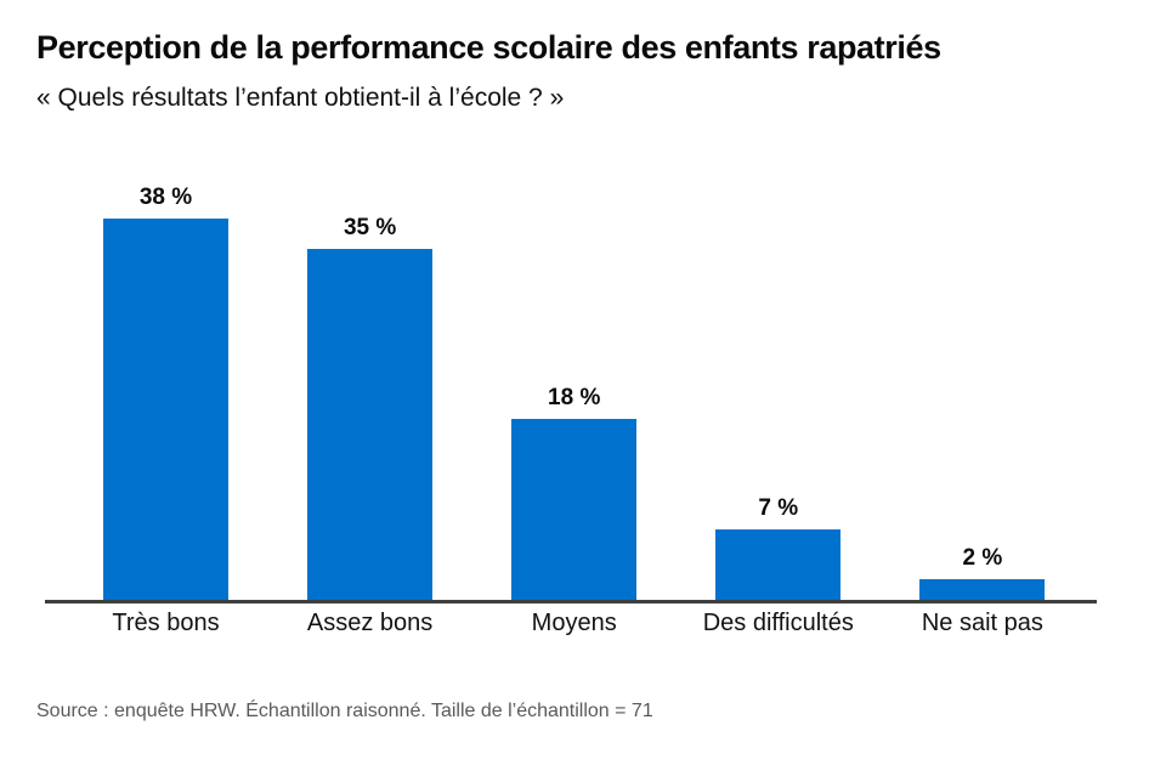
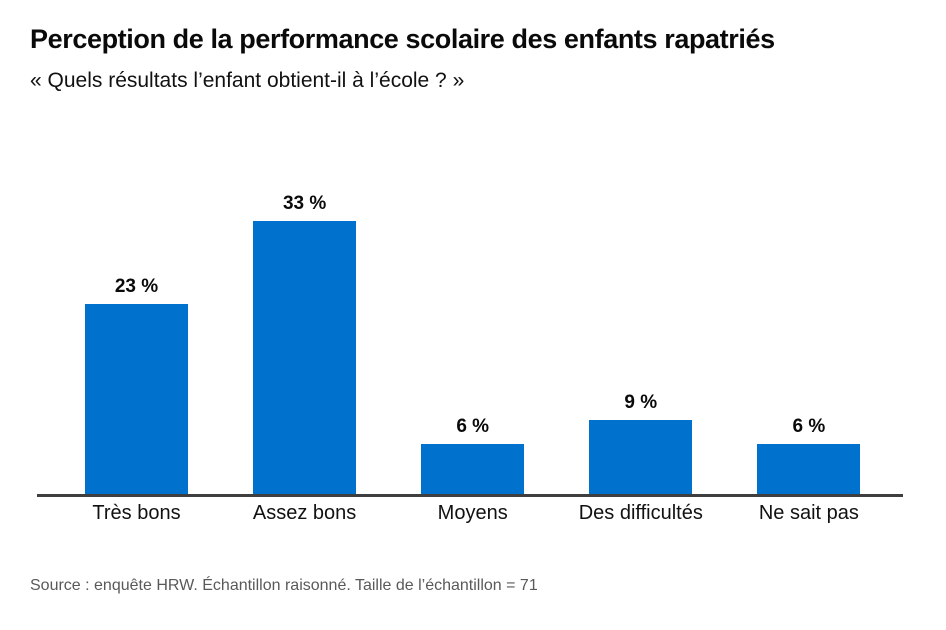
Très bons: 38 -> 23
Assez bons: 35 -> 33
Moyens: 18 -> 6
Des difficultés: 7 -> 9
Ne sait pas: 2 -> 6
